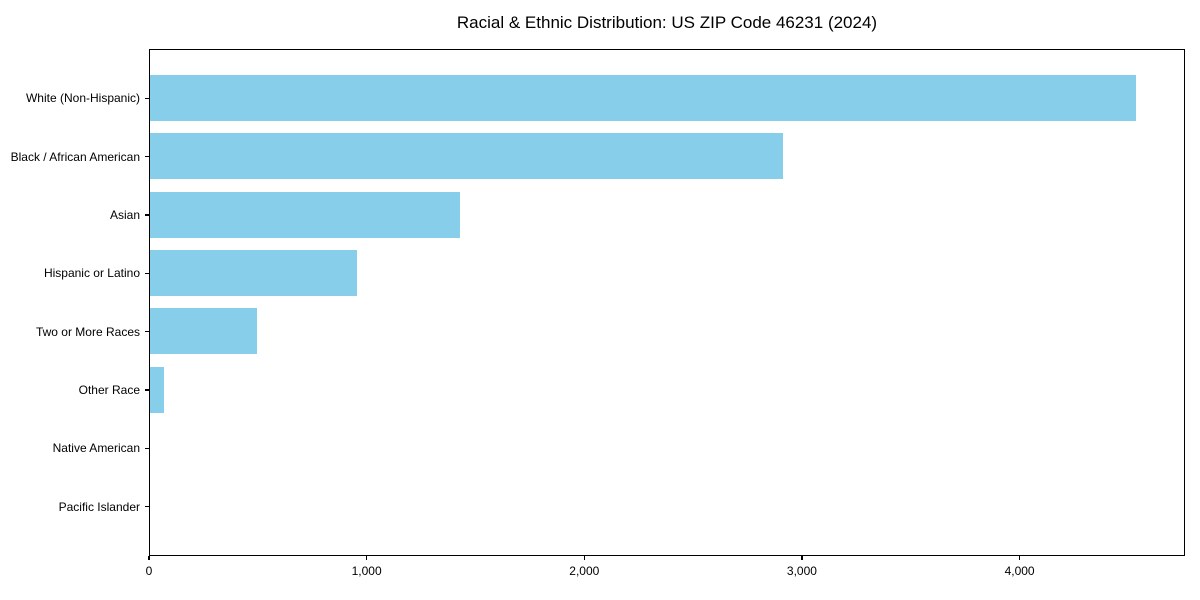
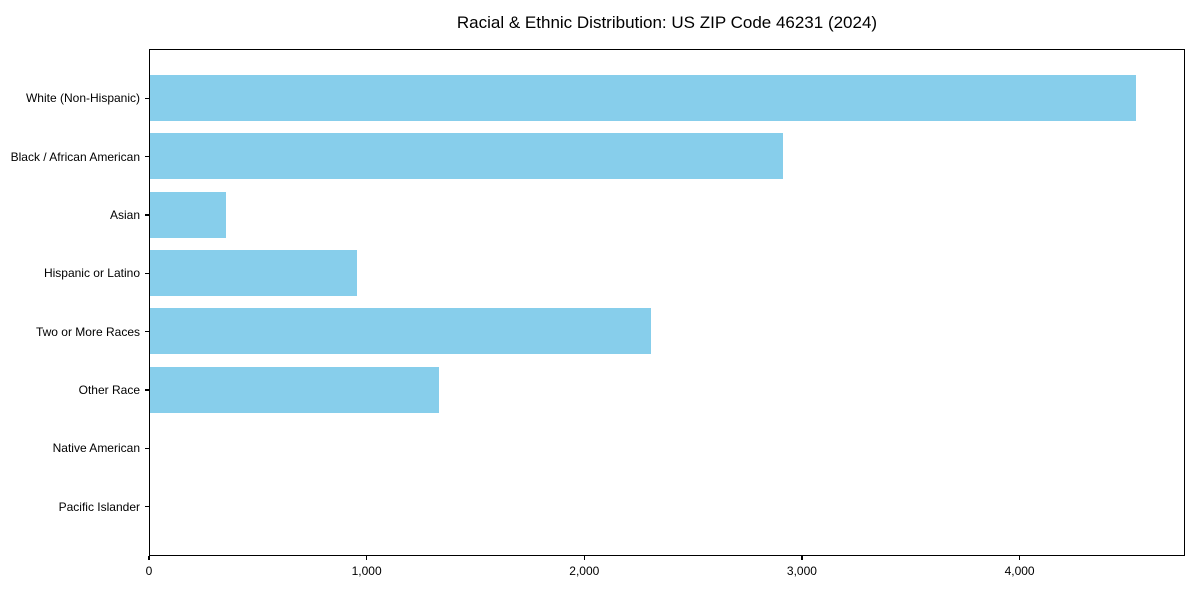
Asian: 1420 -> 350
Two or More Races: 490 -> 2300
Other Race: 60 -> 1330
